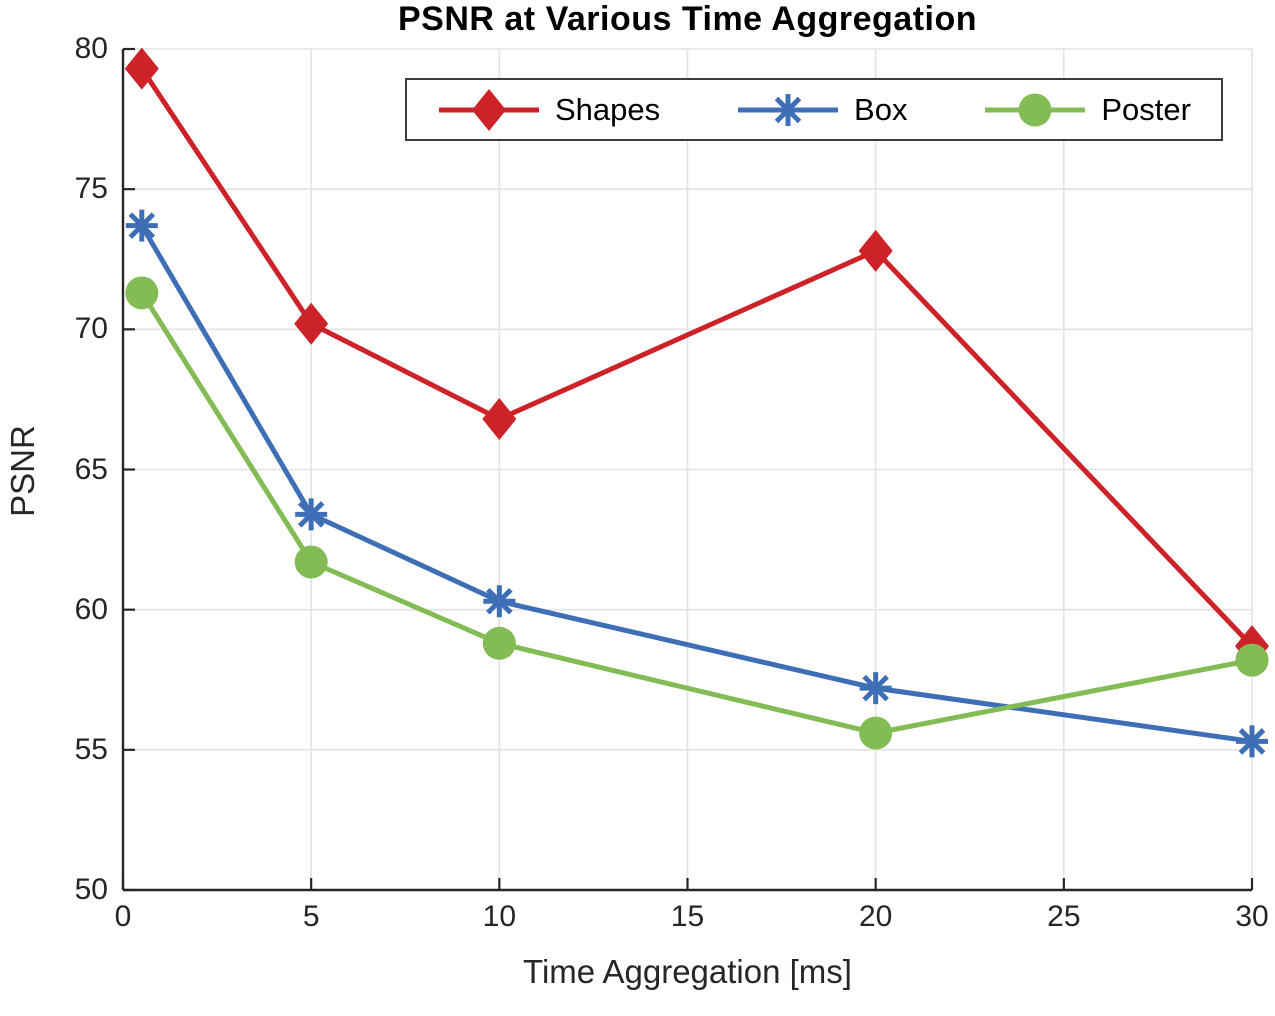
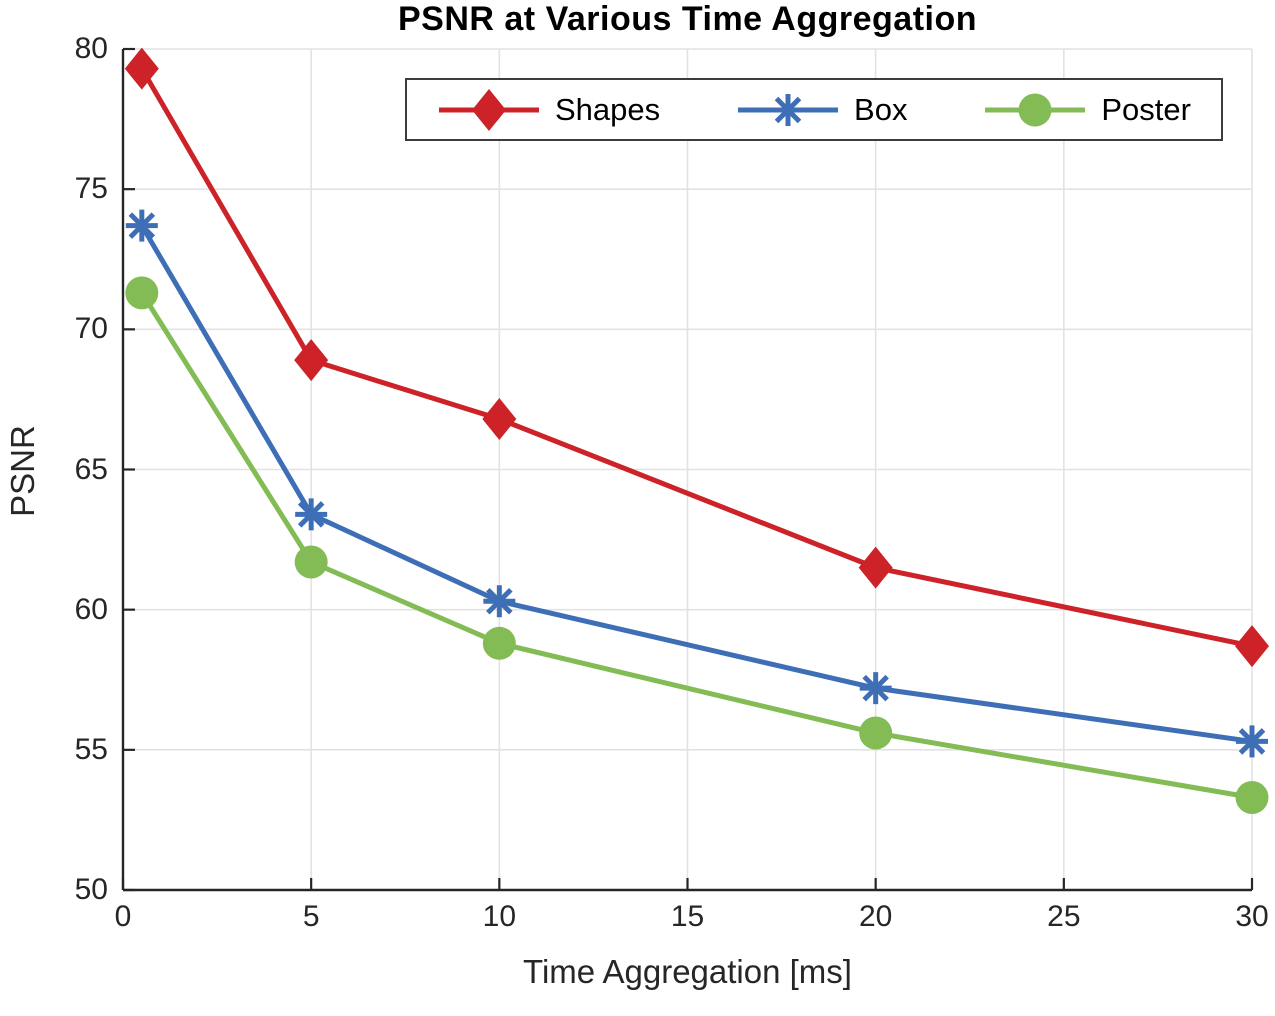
Shapes/5: 70.2 -> 68.9
Shapes/20: 72.8 -> 61.5
Poster/30: 58.2 -> 53.3
